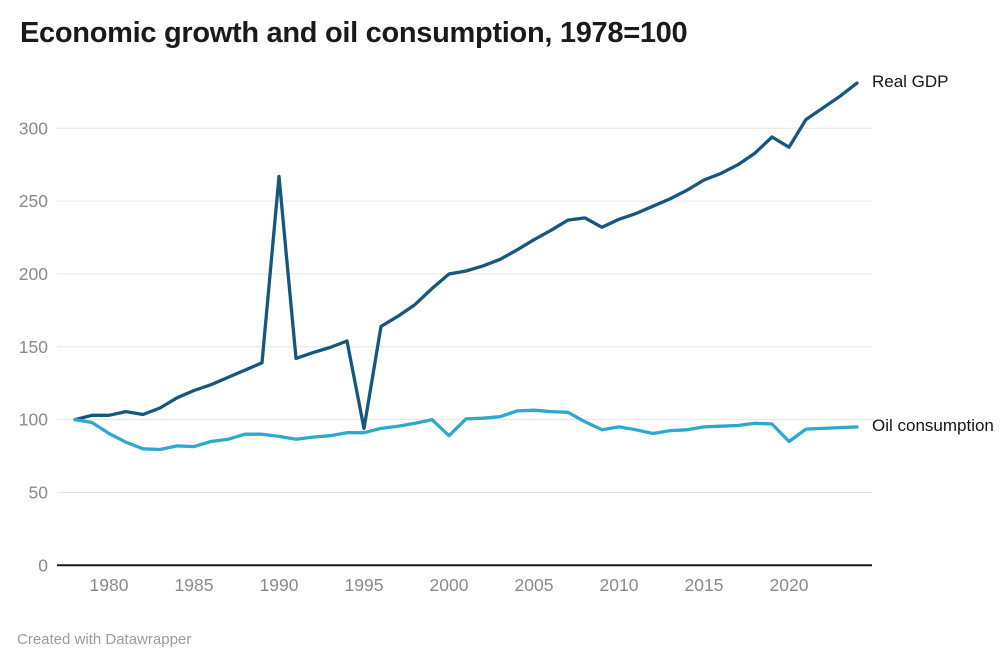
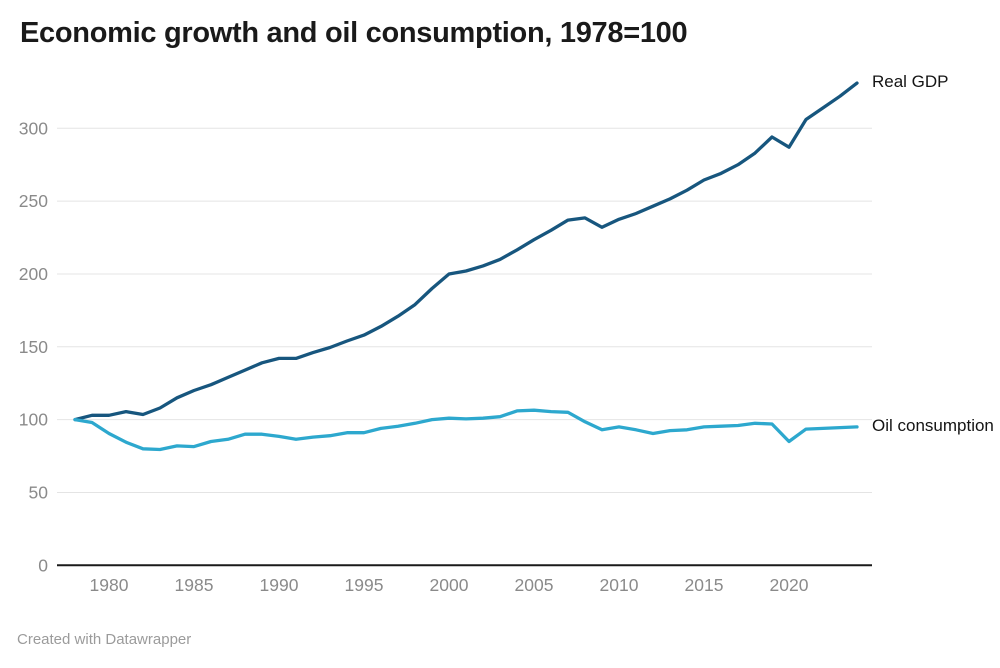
Real GDP/1990: 267 -> 142
Real GDP/1995: 94 -> 158
Oil consumption/2000: 89 -> 101
